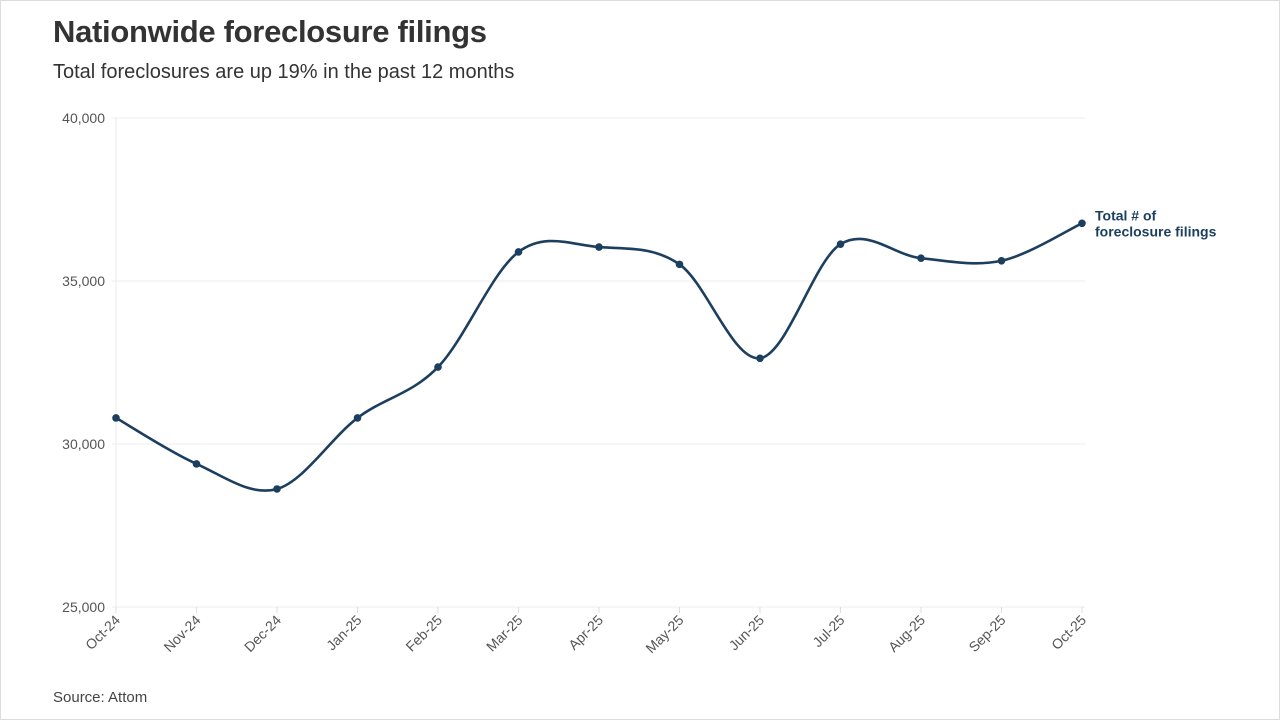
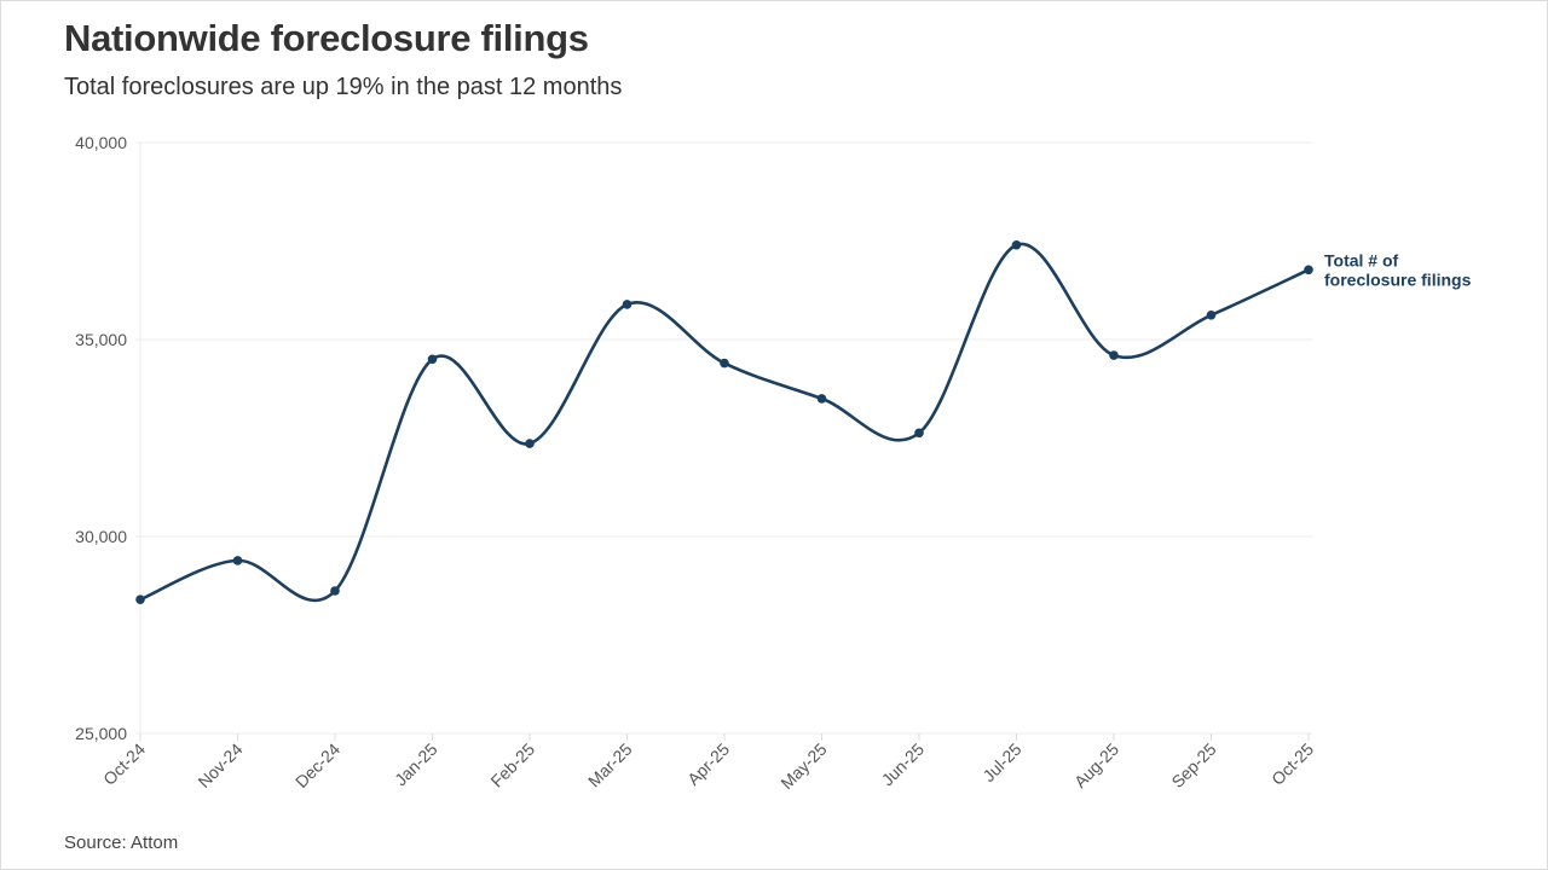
Oct-24: 30800 -> 28400
Jan-25: 30800 -> 34500
Apr-25: 36000 -> 34400
May-25: 35500 -> 33500
Jul-25: 36100 -> 37400
Aug-25: 35700 -> 34600
